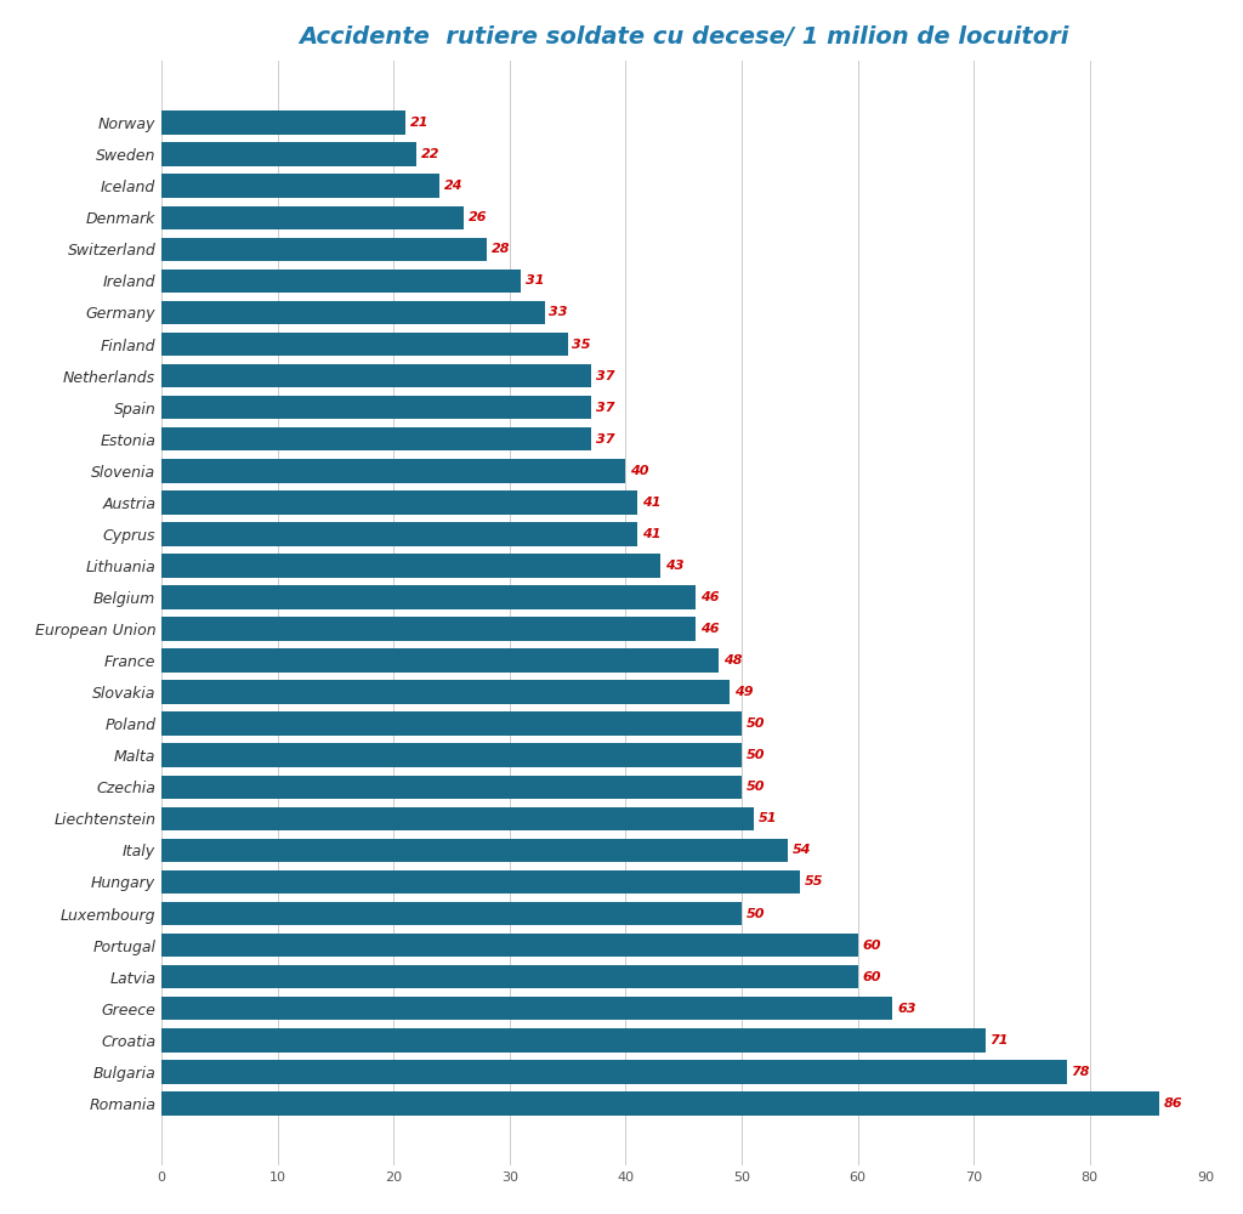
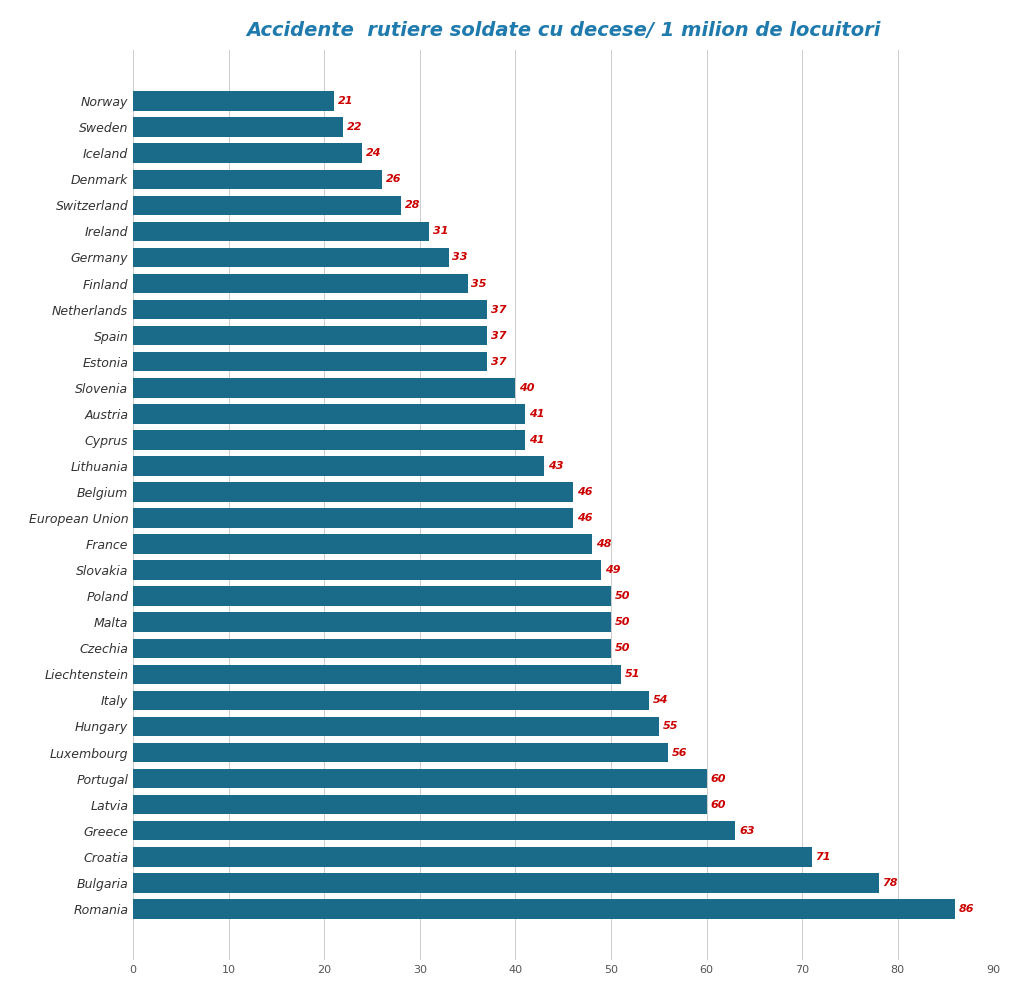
Luxembourg: 50 -> 56
